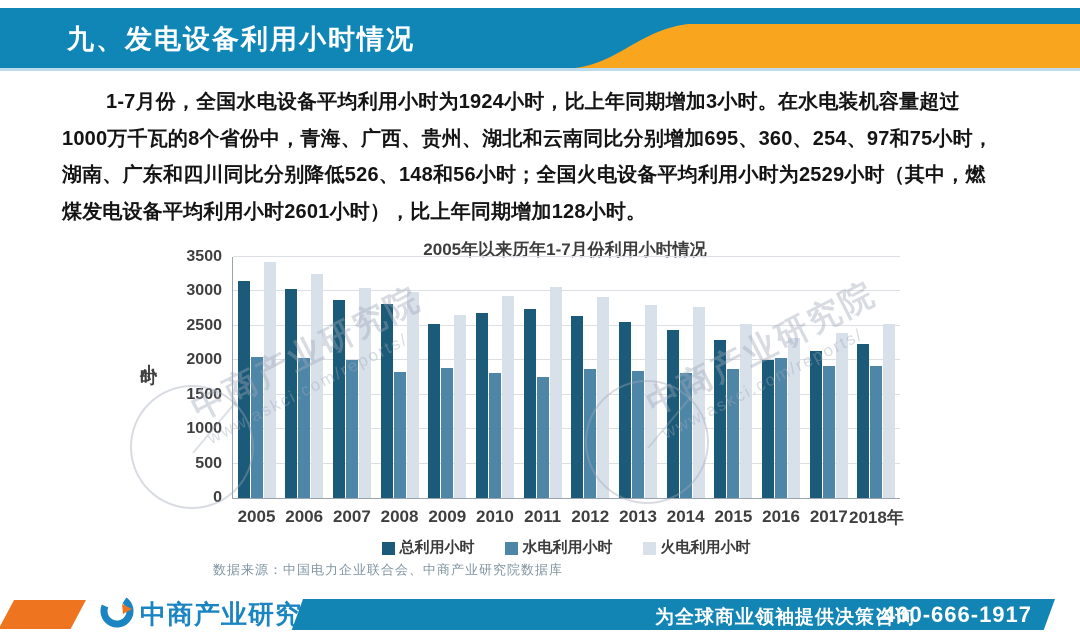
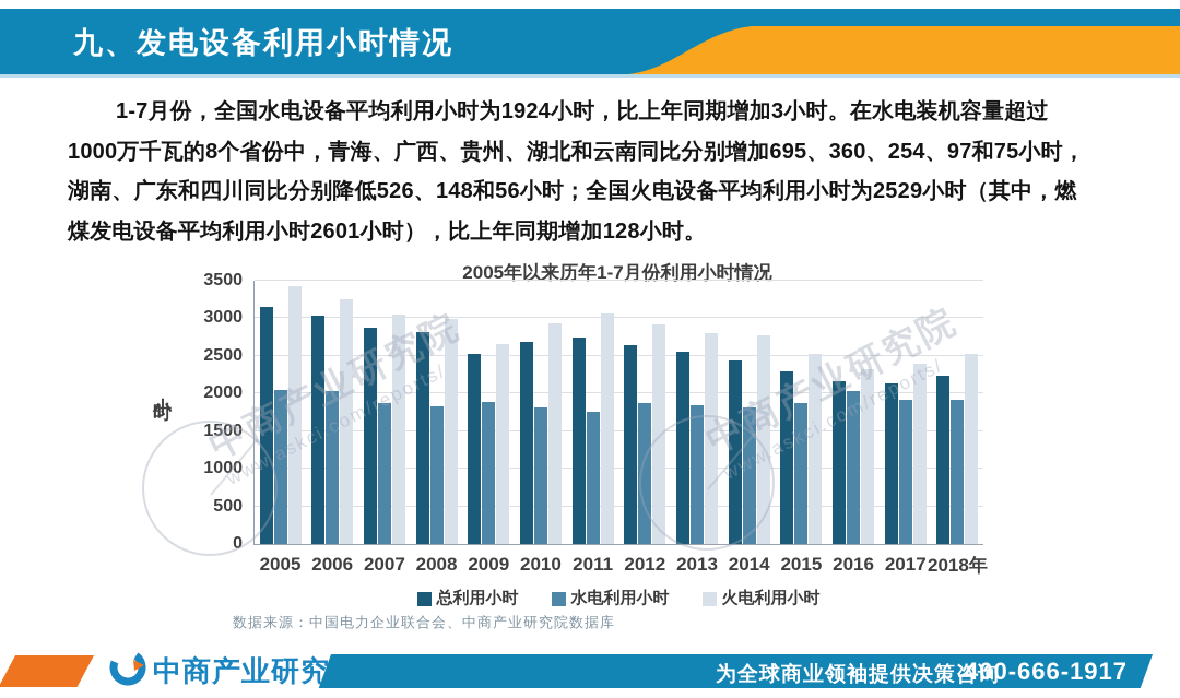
水电利用小时/2007: 2000 -> 1900
总利用小时/2016: 2000 -> 2200
